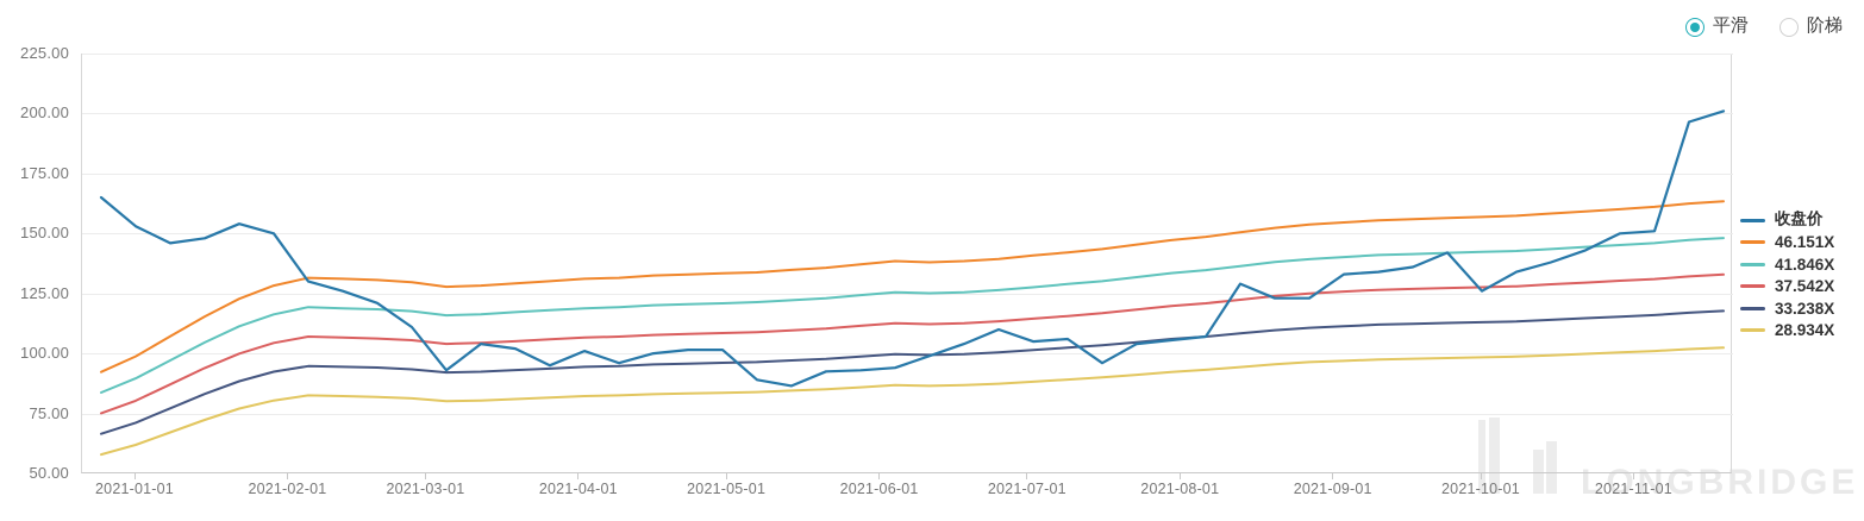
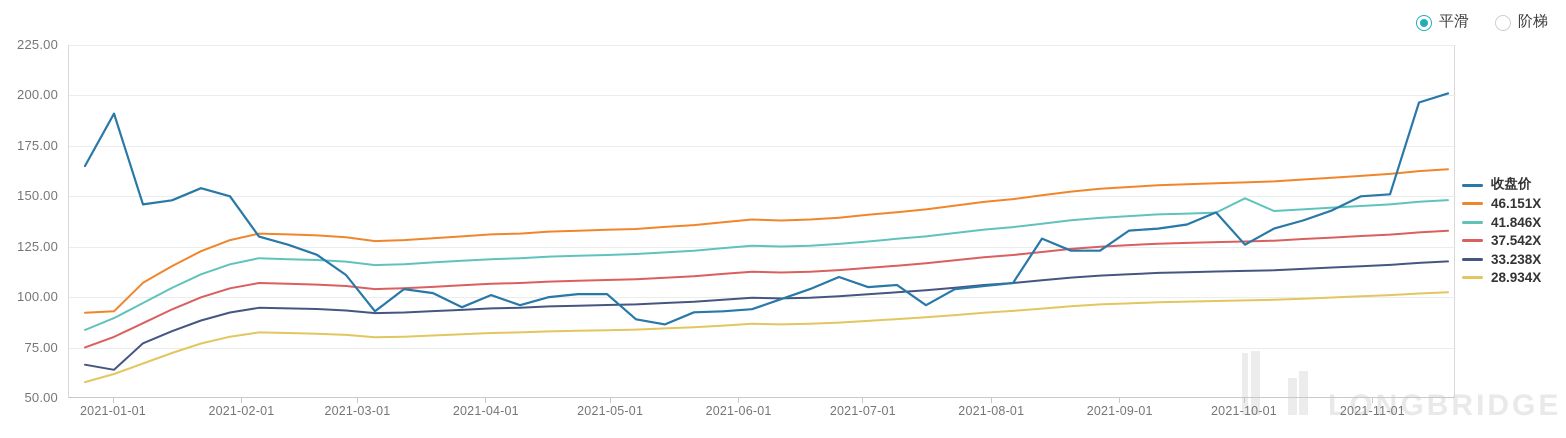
收盘价/2021-01-01: 153 -> 191
46.151X/2021-01-01: 99 -> 93
33.238X/2021-01-01: 71 -> 64
41.846X/2021-10-01: 142 -> 149
